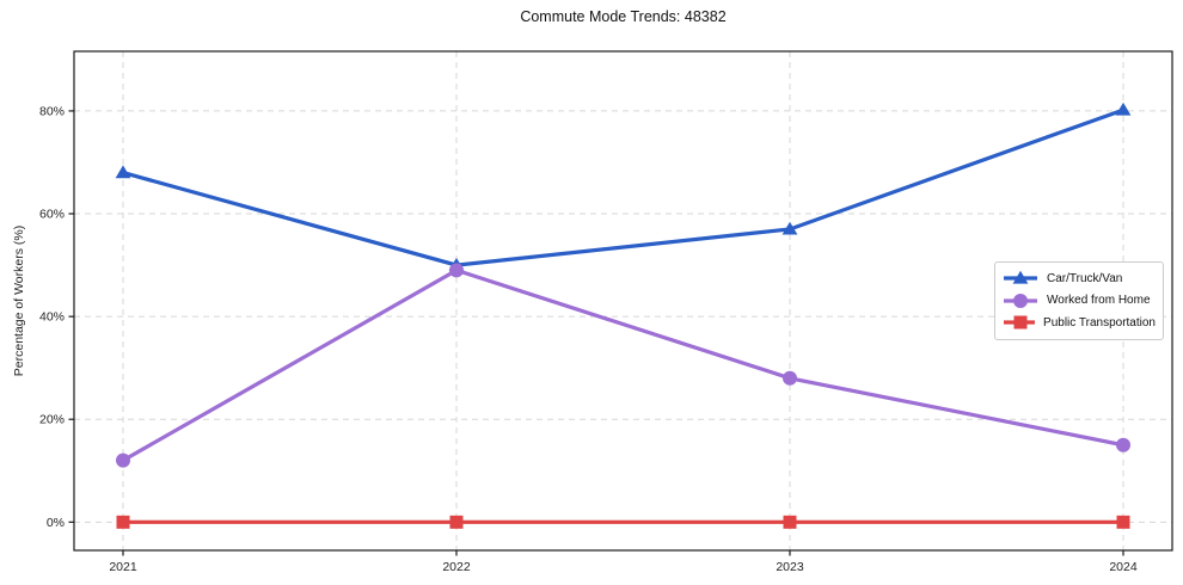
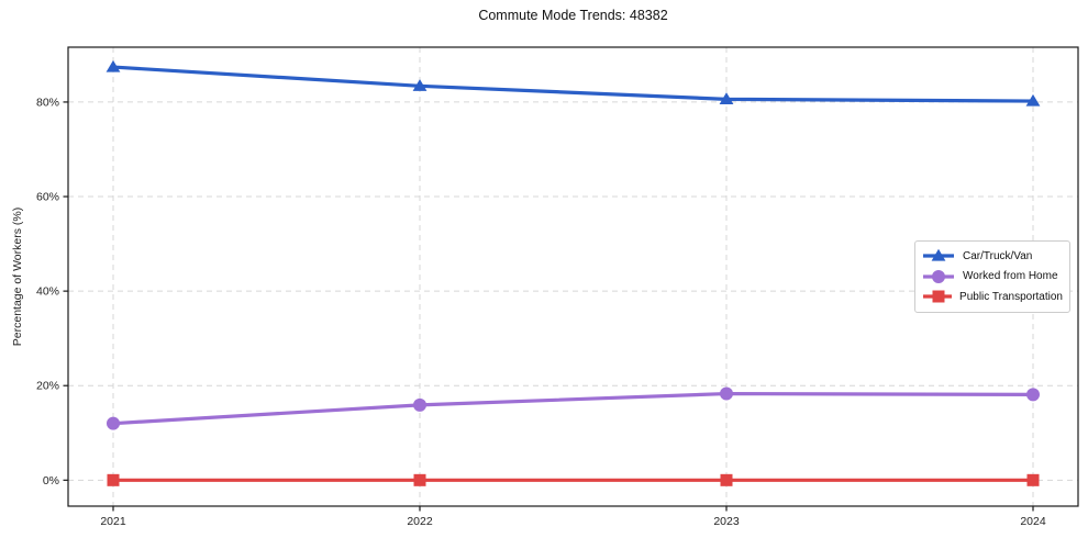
Car/Truck/Van/2021: 68% -> 87%
Car/Truck/Van/2022: 50% -> 83%
Worked from Home/2022: 49% -> 16%
Car/Truck/Van/2023: 57% -> 81%
Worked from Home/2023: 28% -> 18%
Worked from Home/2024: 15% -> 18%
